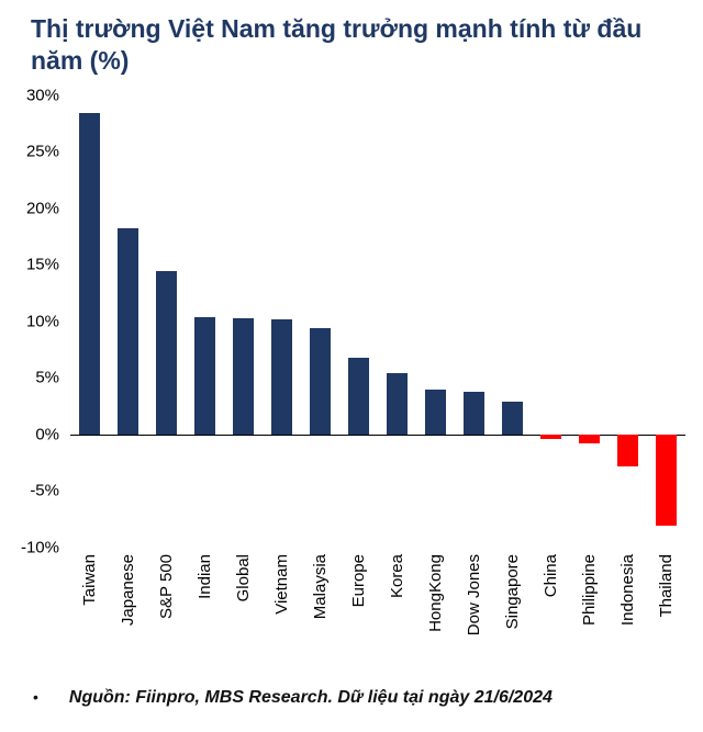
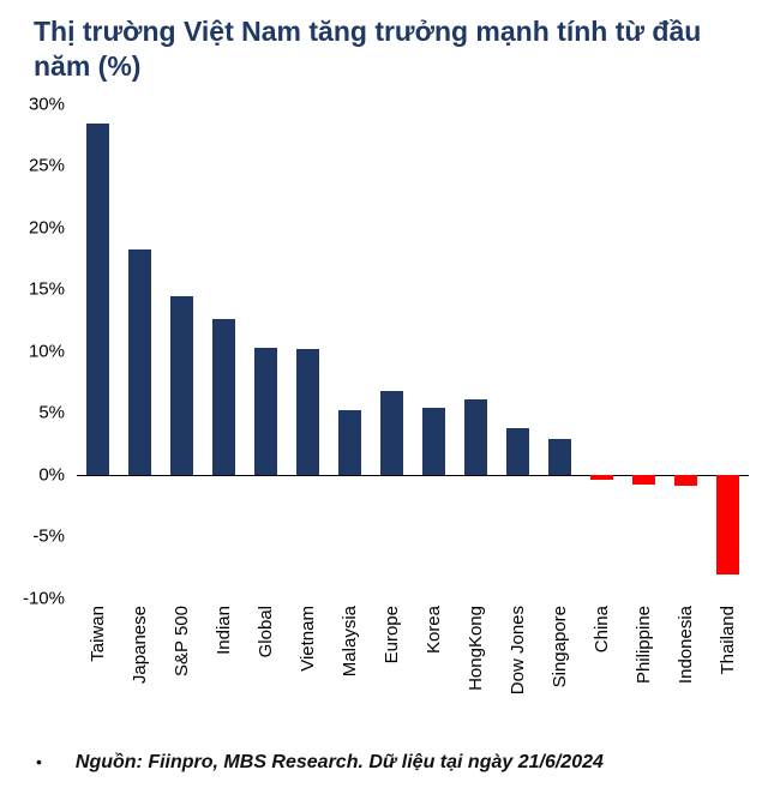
Indian: 10.4% -> 12.6%
Malaysia: 9.4% -> 5.2%
HongKong: 4.0% -> 6.1%
Indonesia: -2.8% -> -0.9%
